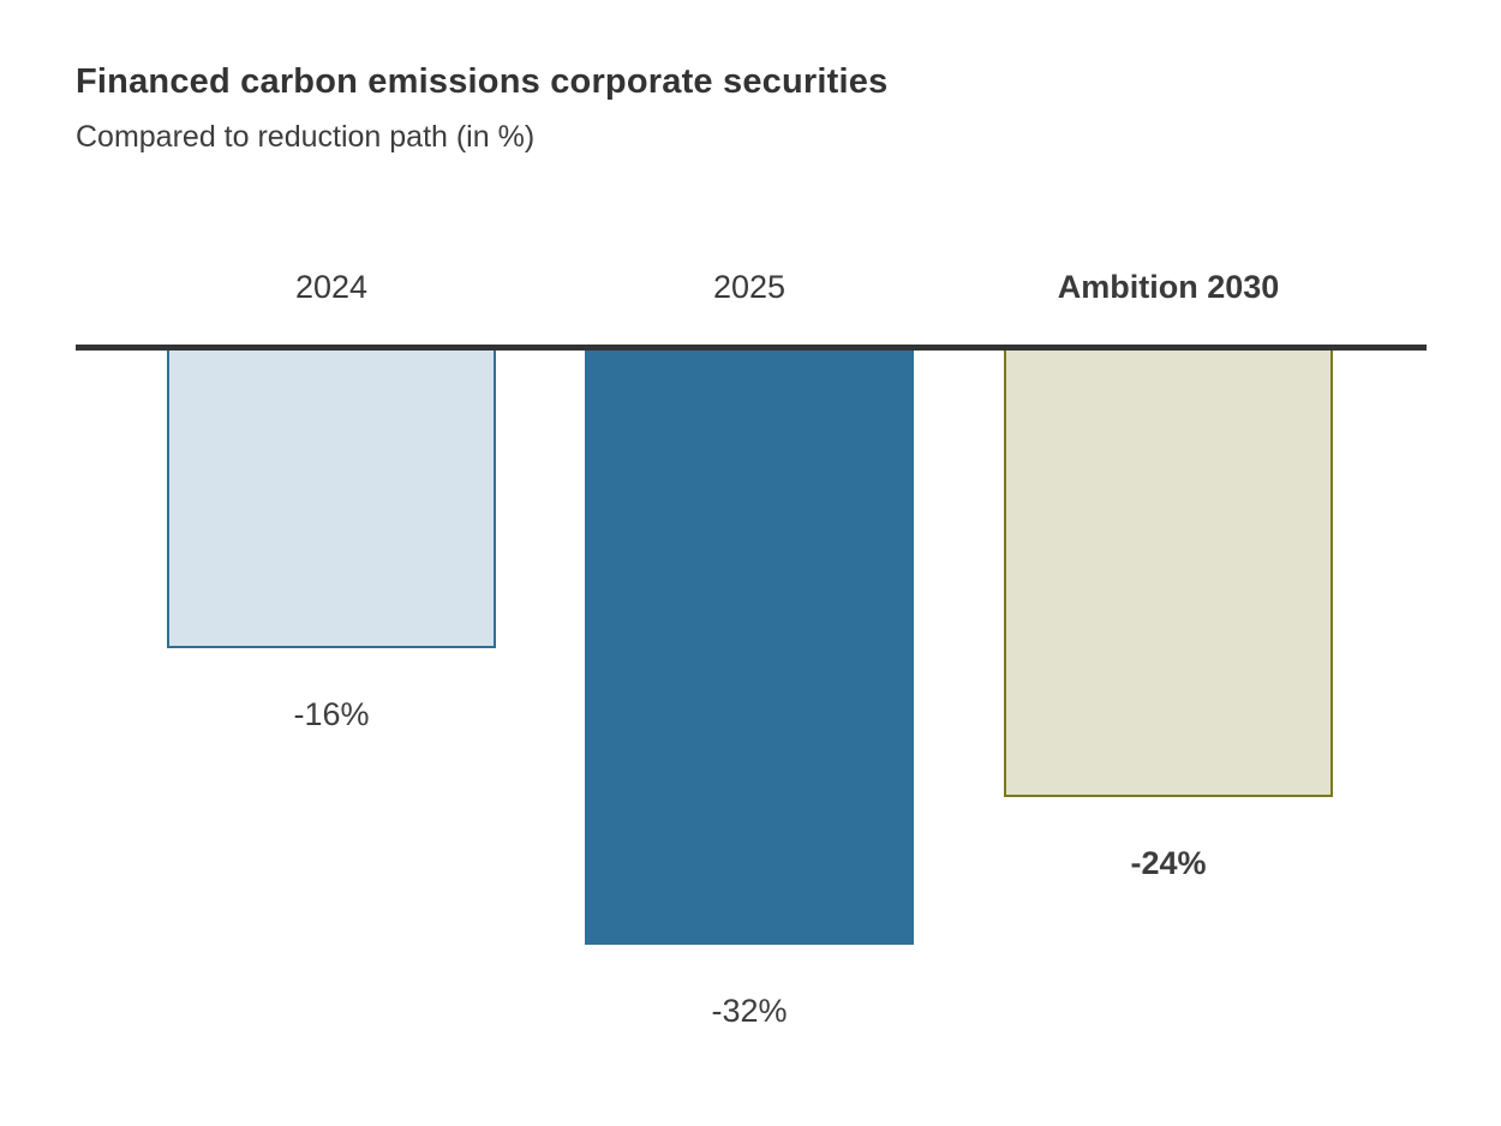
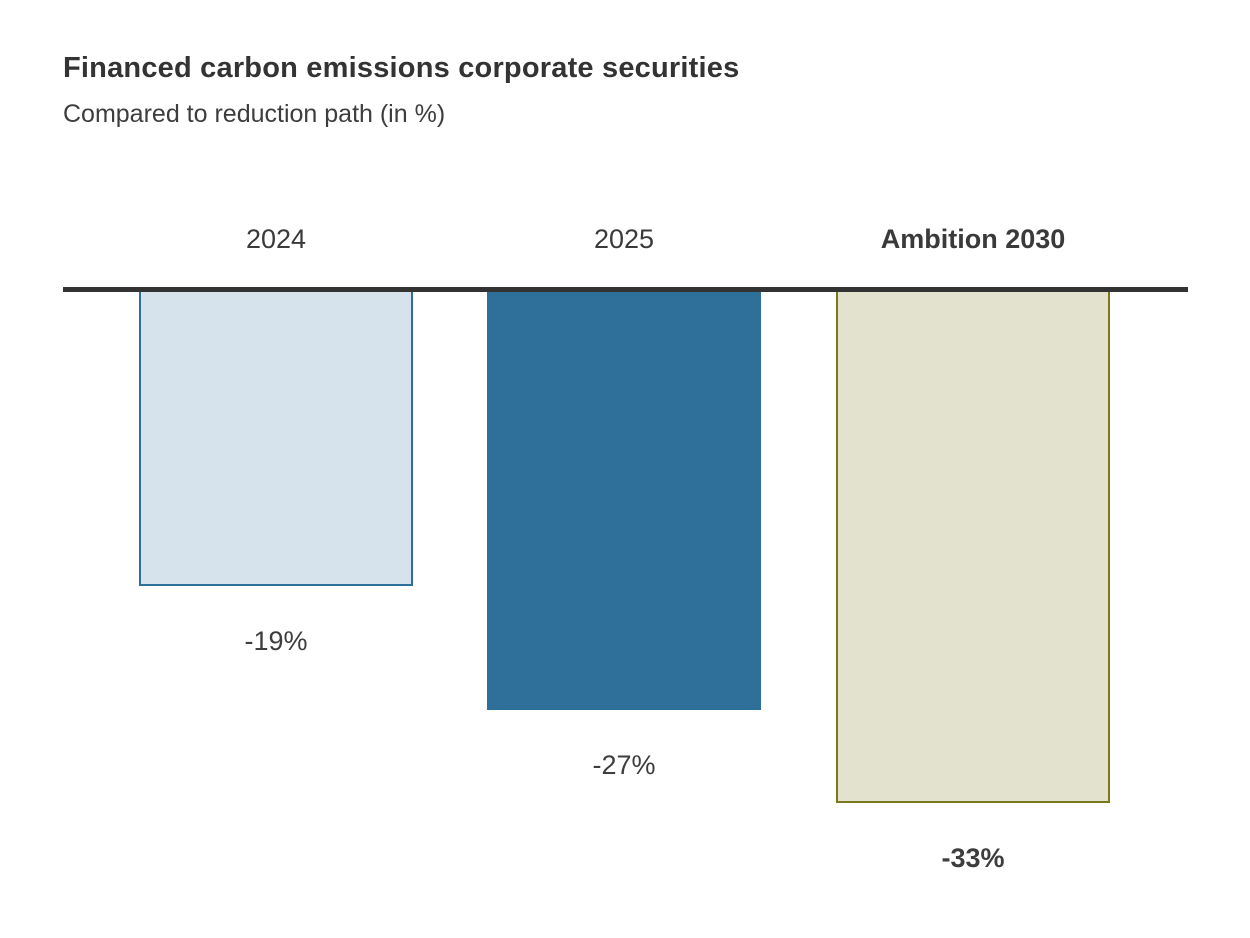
2024: -16% -> -19%
2025: -32% -> -27%
Ambition 2030: -24% -> -33%
